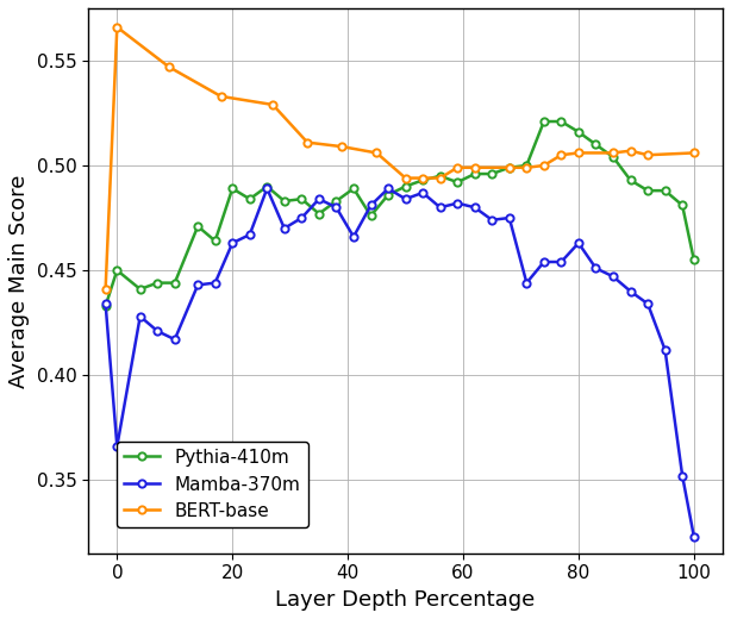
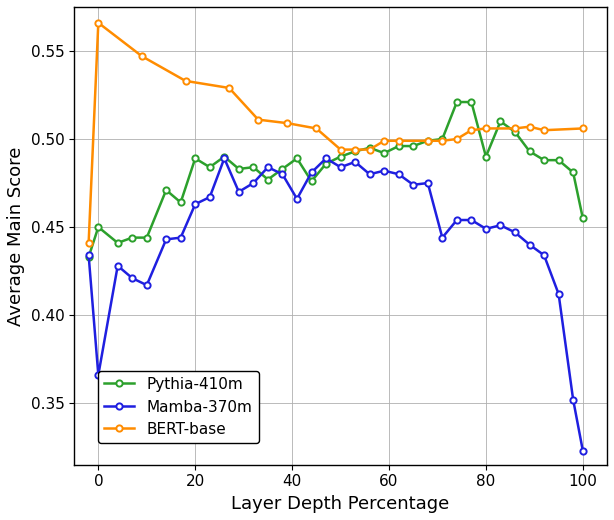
Pythia-410m/80: 0.516 -> 0.490
Mamba-370m/80: 0.463 -> 0.449
